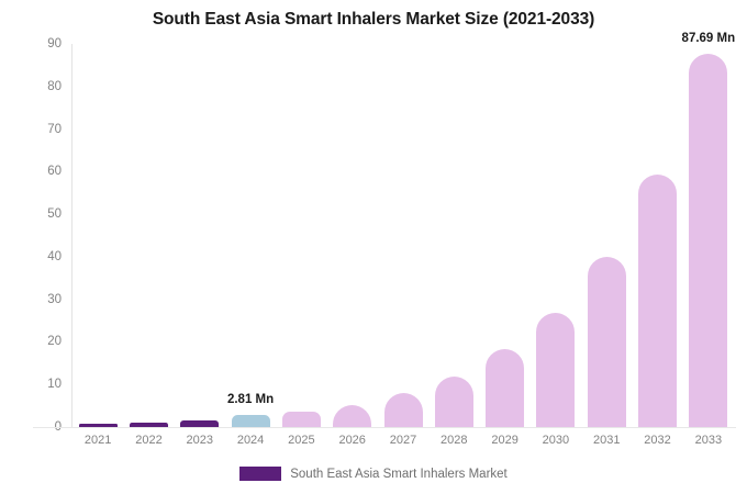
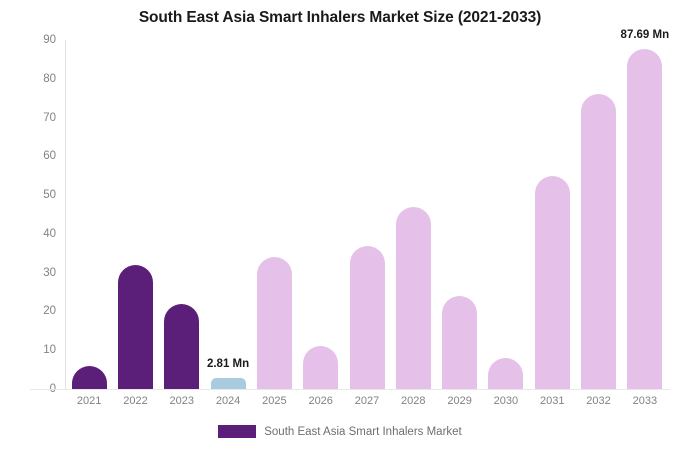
2021: 1 -> 6
2022: 1 -> 32
2023: 2 -> 22
2025: 4 -> 34
2026: 5 -> 11
2027: 8 -> 37
2028: 12 -> 47
2029: 18 -> 24
2030: 27 -> 8
2031: 40 -> 55
2032: 59 -> 76
